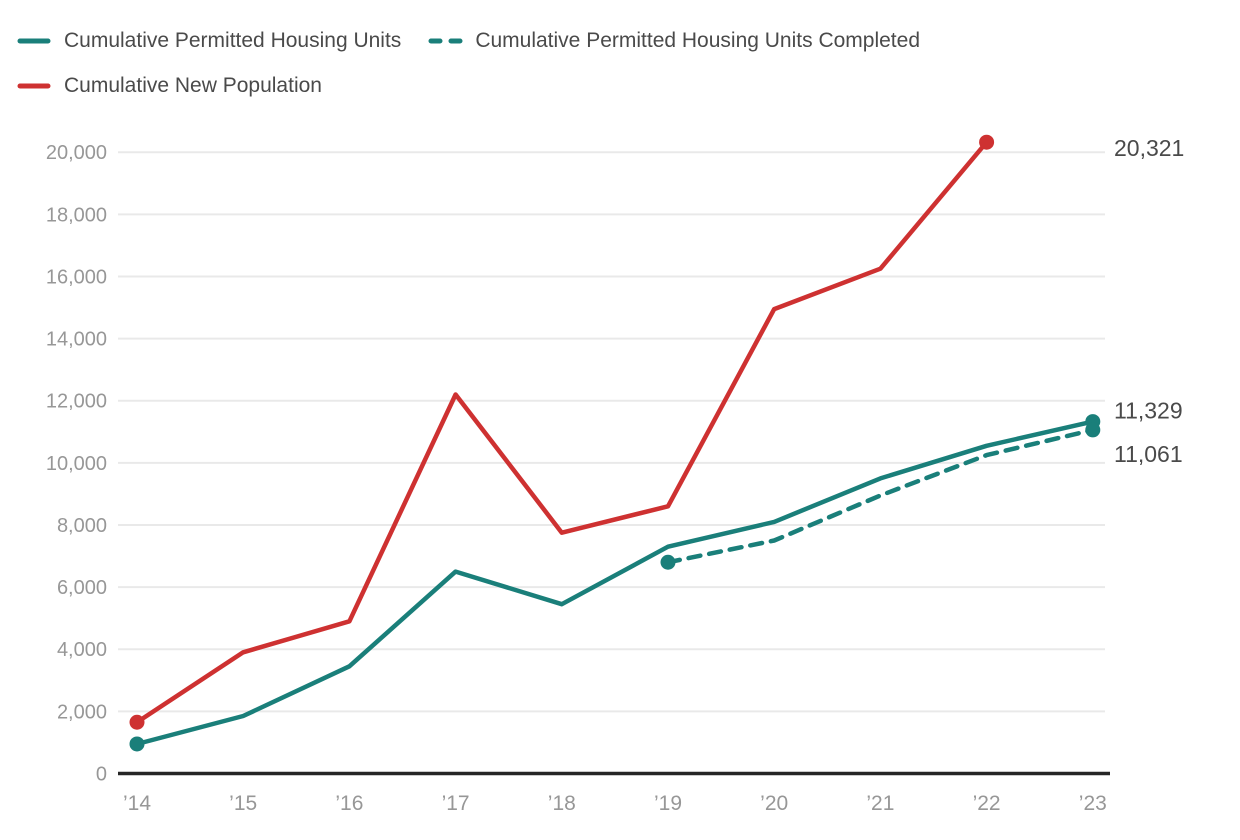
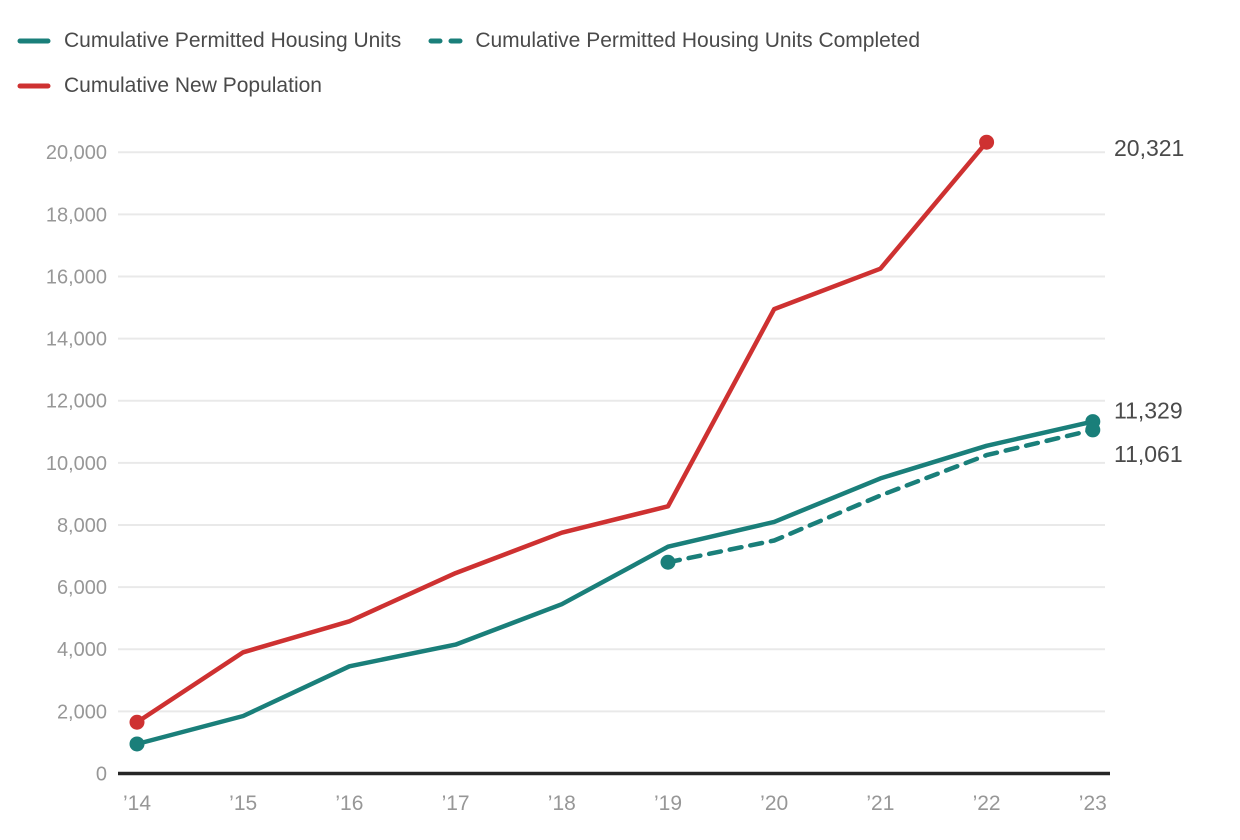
Cumulative Permitted Housing Units/’17: 6500 -> 4200
Cumulative New Population/’17: 12200 -> 6400
